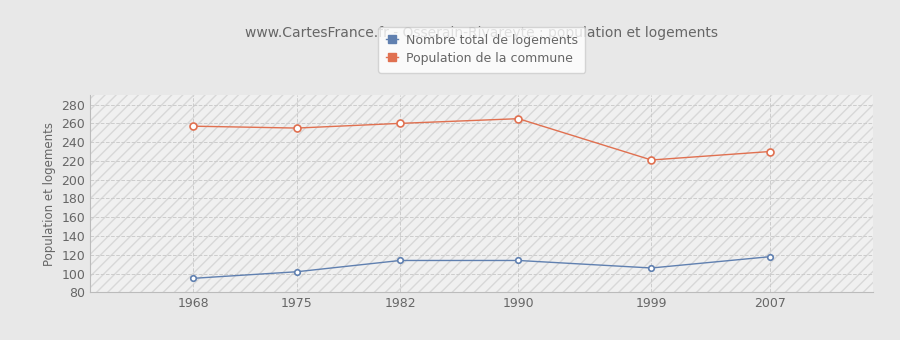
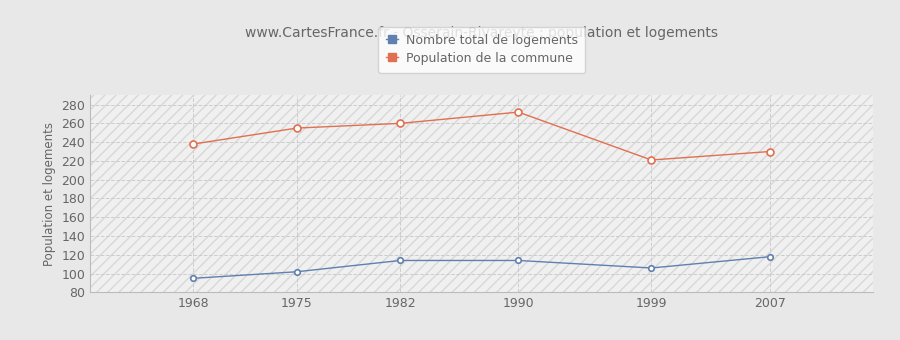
Population de la commune/1968: 257 -> 238
Population de la commune/1990: 265 -> 272
